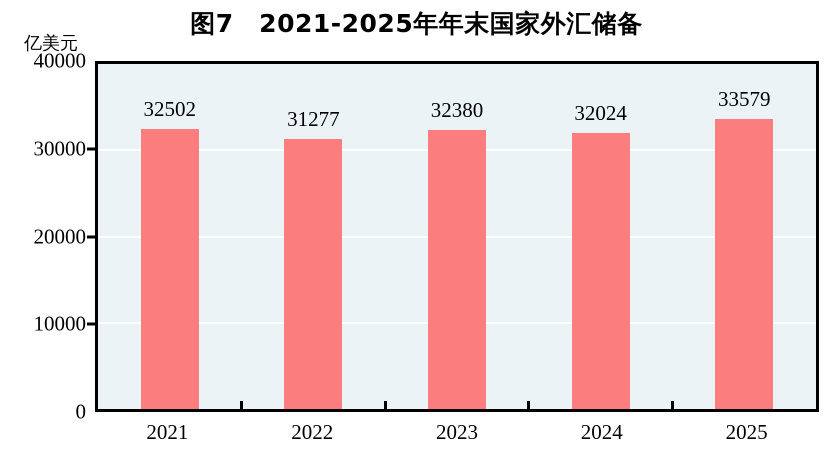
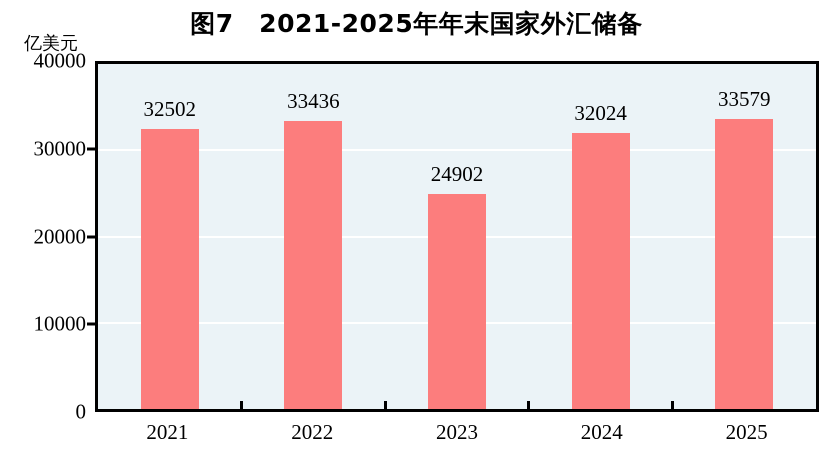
2022: 31277 -> 33436
2023: 32380 -> 24902
